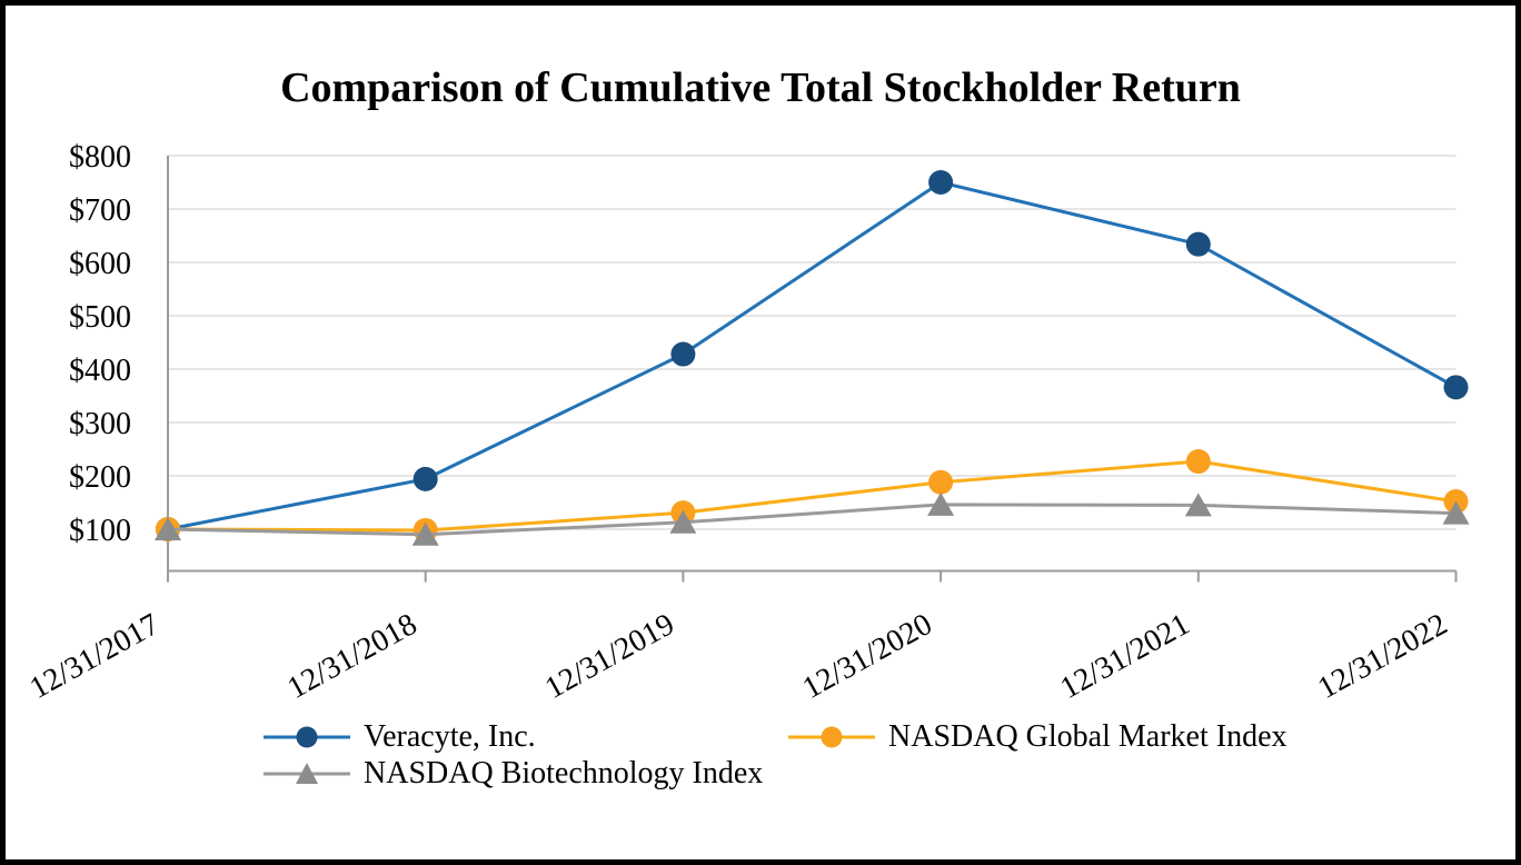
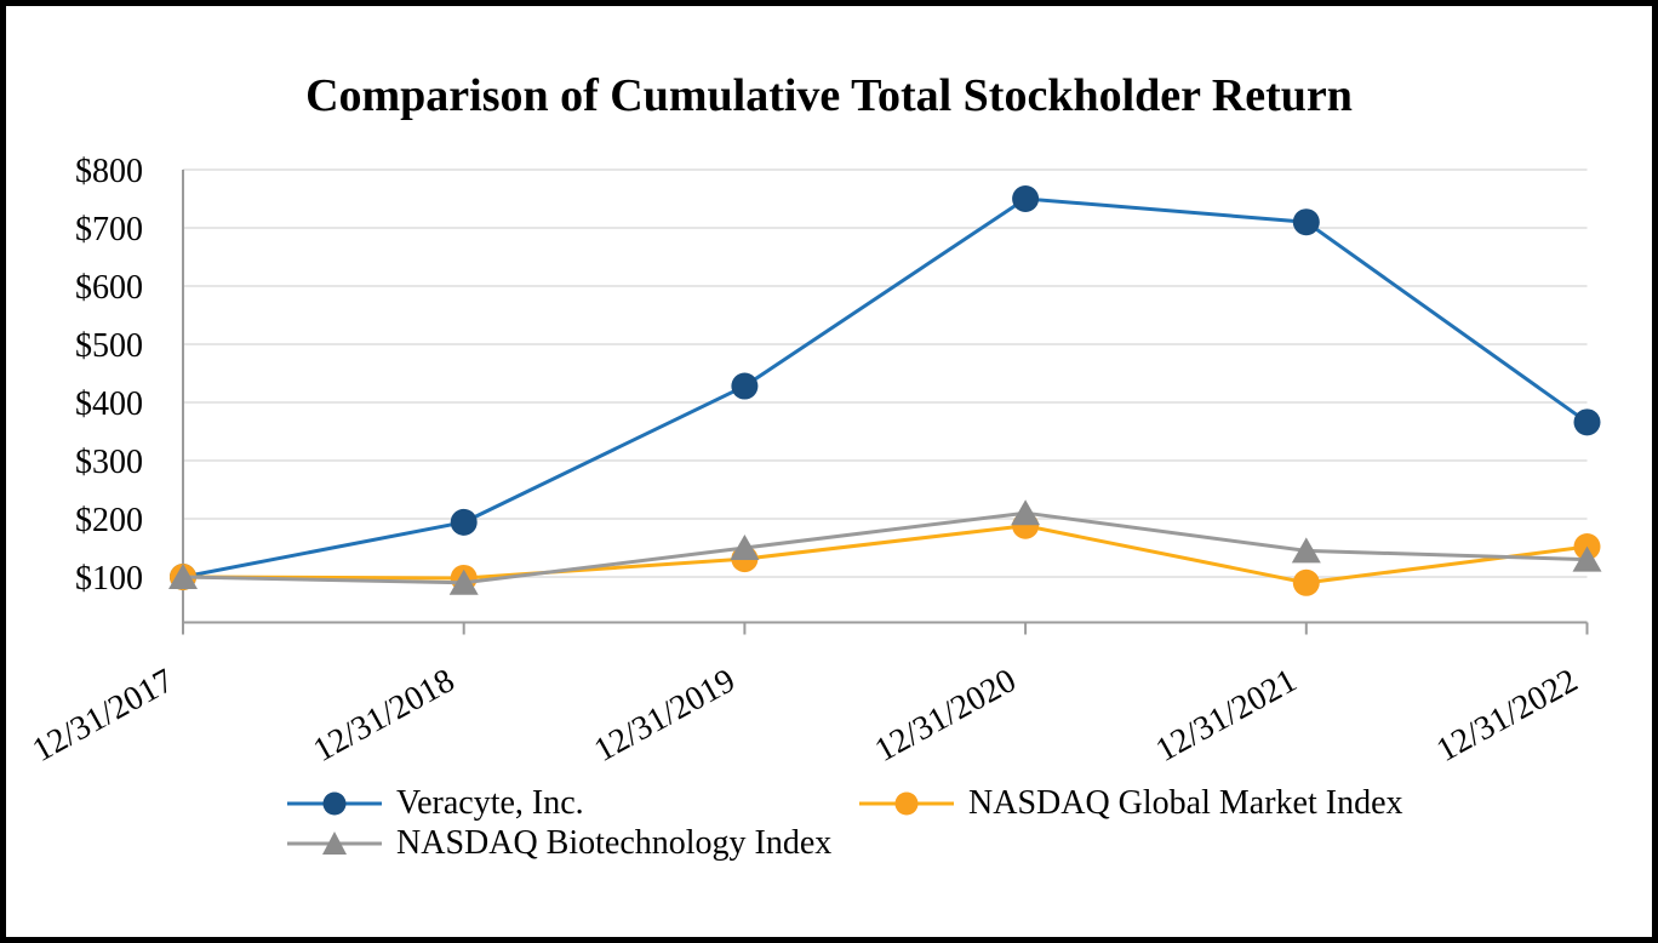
NASDAQ Biotechnology Index/12/31/2019: $110 -> $150
NASDAQ Biotechnology Index/12/31/2020: $150 -> $210
Veracyte, Inc./12/31/2021: $630 -> $710
NASDAQ Global Market Index/12/31/2021: $230 -> $90
